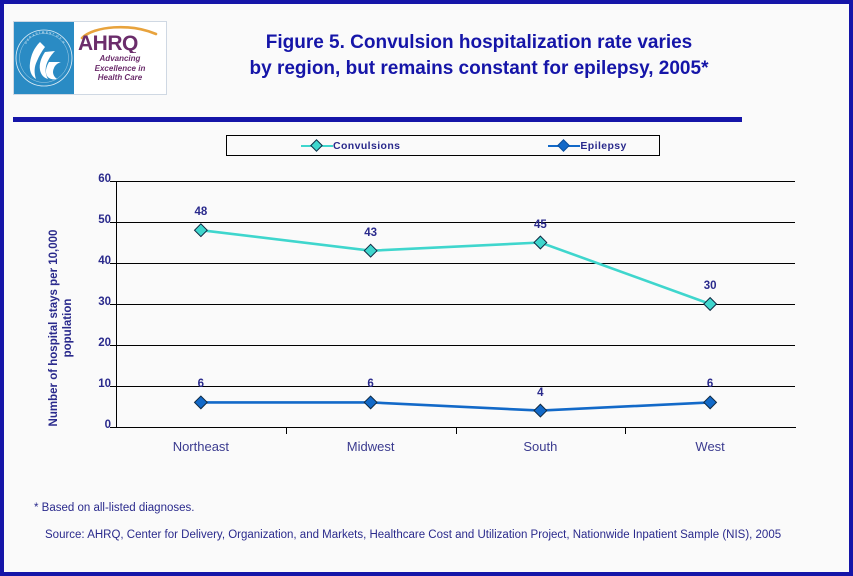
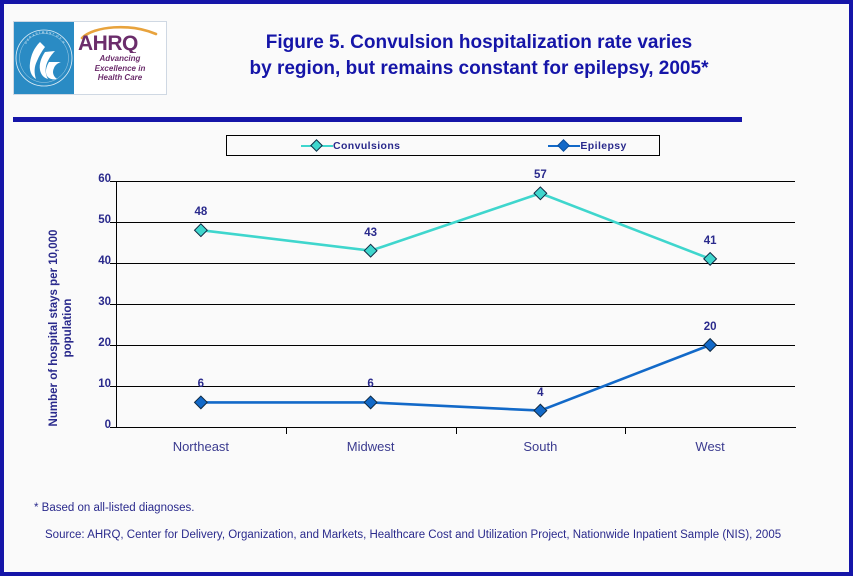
Convulsions/South: 45 -> 57
Convulsions/West: 30 -> 41
Epilepsy/West: 6 -> 20
